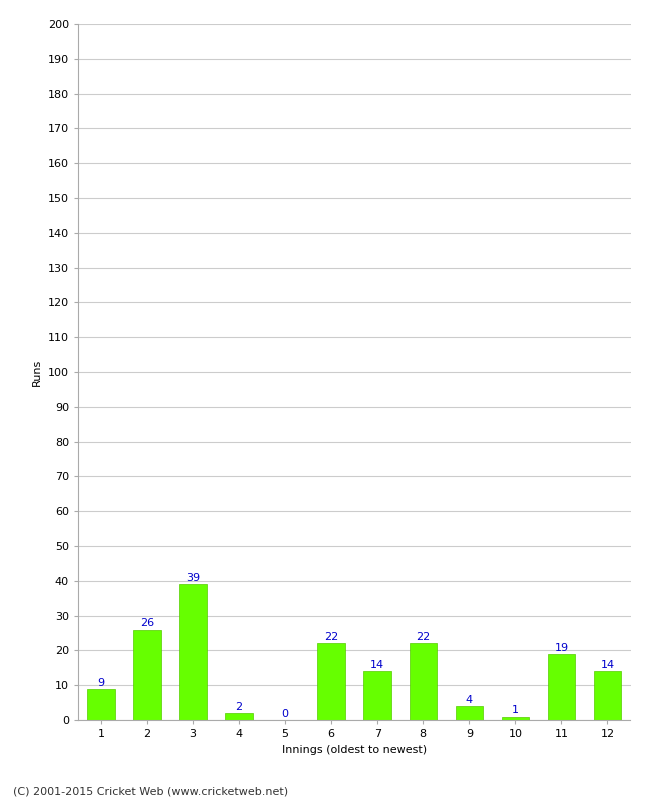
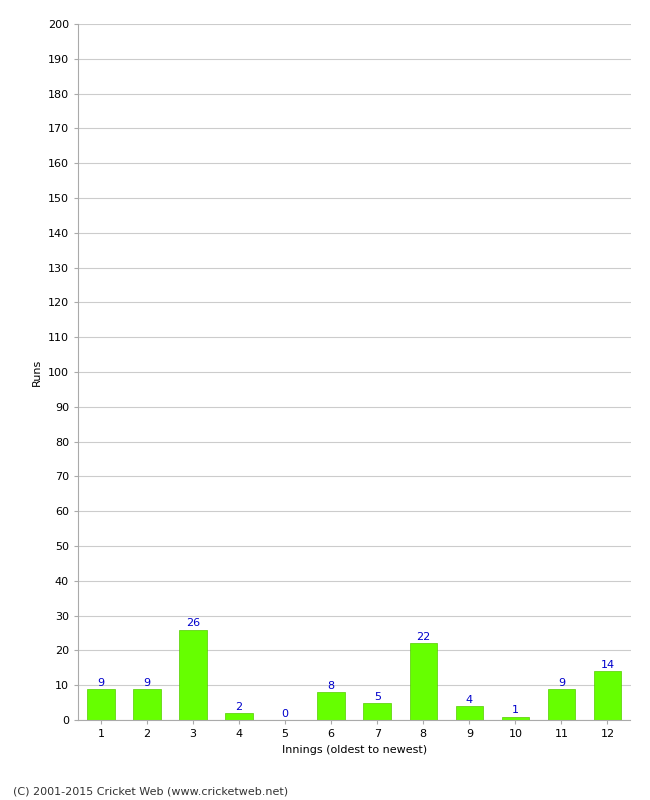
2: 26 -> 9
3: 39 -> 26
6: 22 -> 8
7: 14 -> 5
11: 19 -> 9
